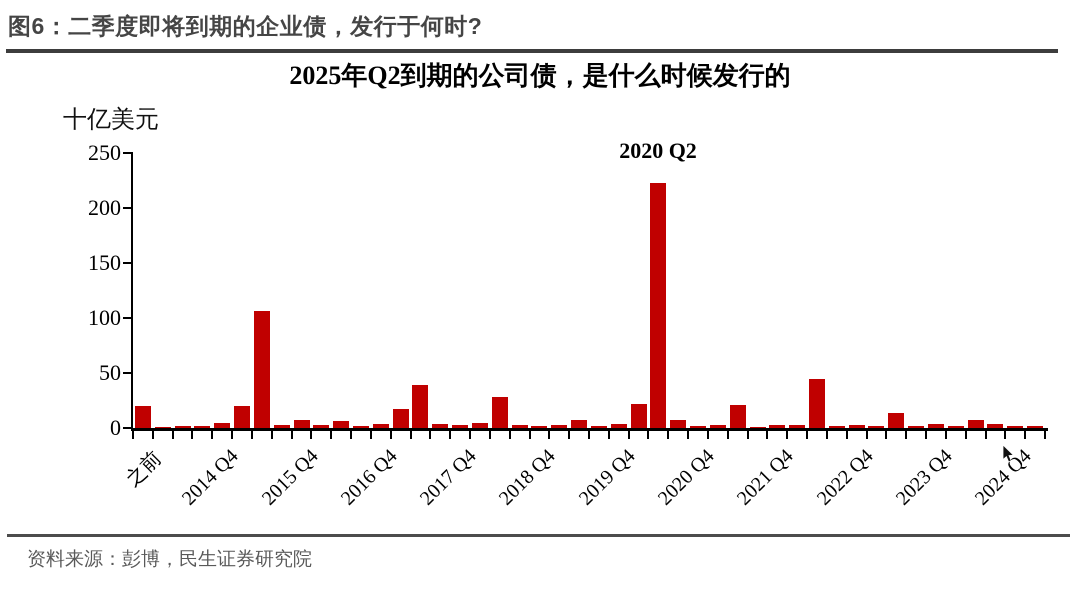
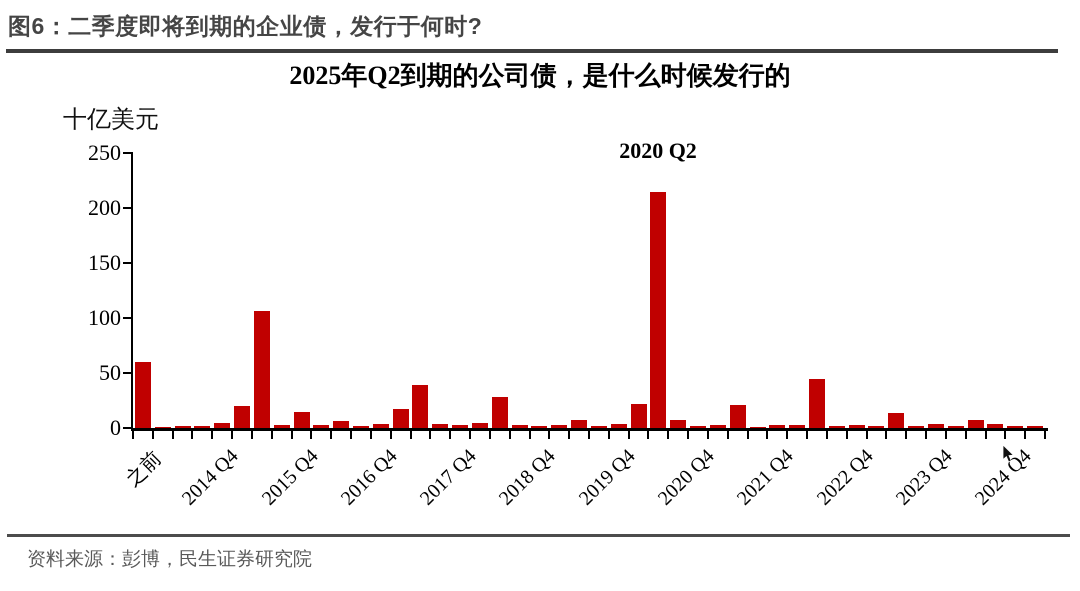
之前: 20 -> 60
2015 Q4: 7 -> 15
2020 Q2: 223 -> 215
